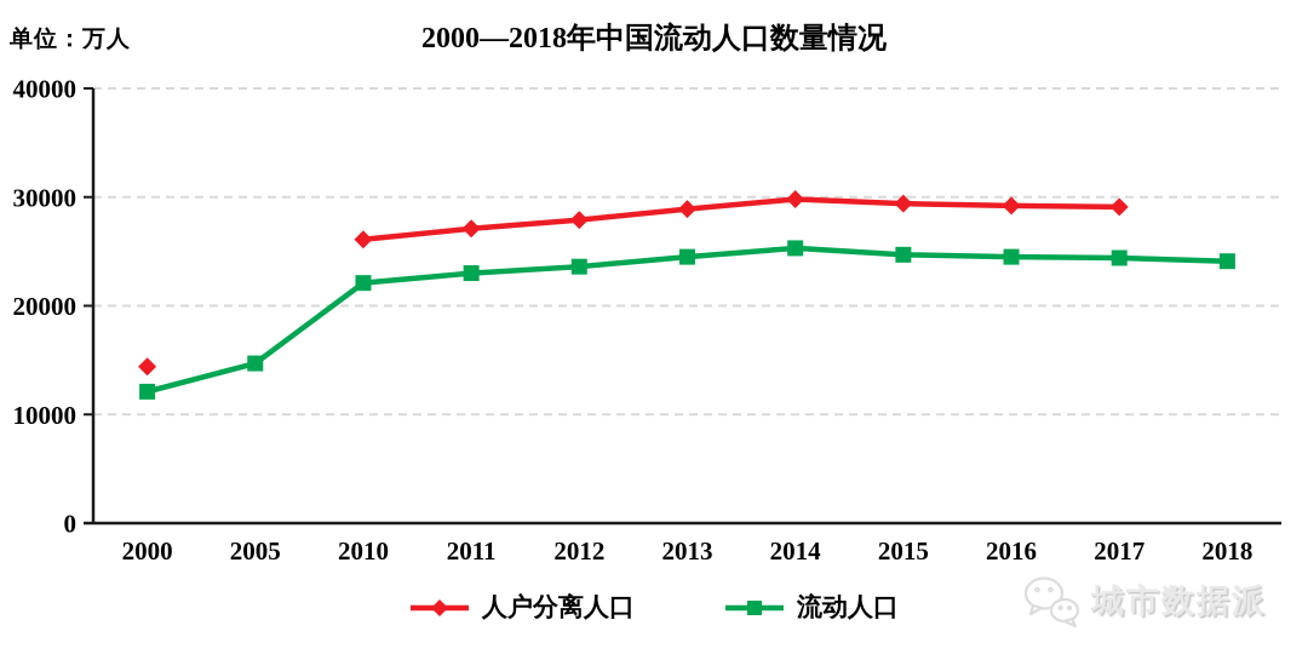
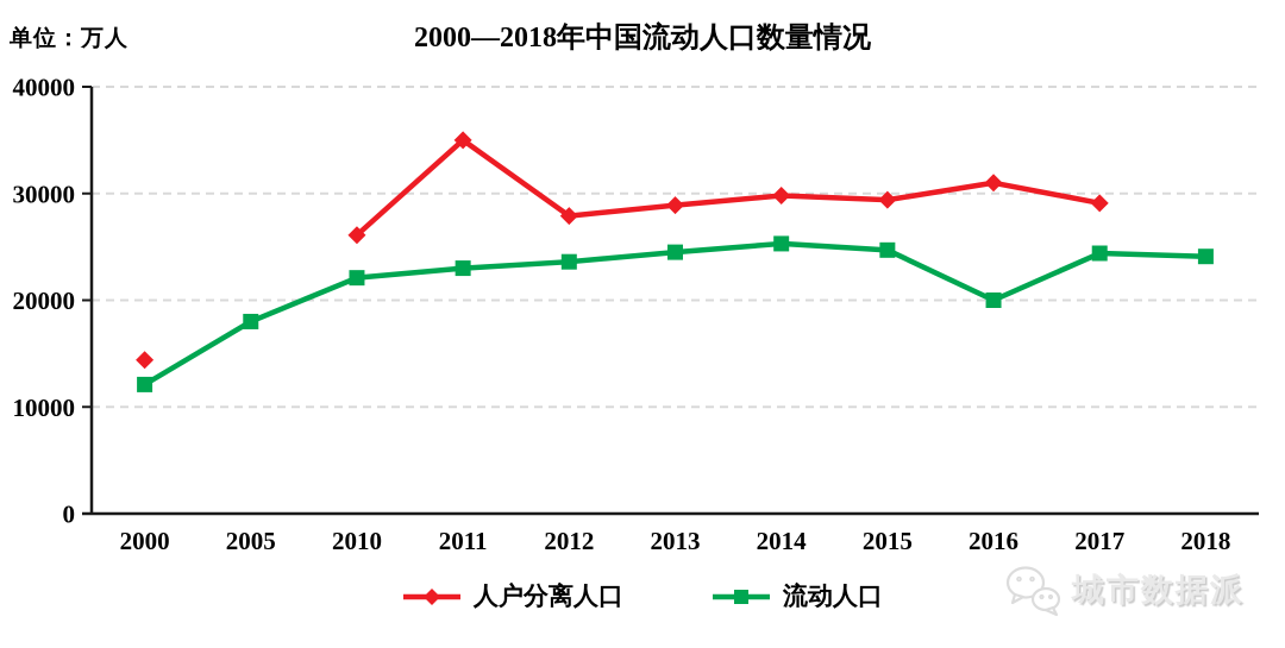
流动人口/2005: 15000 -> 18000
人户分离人口/2011: 27000 -> 35000
人户分离人口/2016: 29000 -> 31000
流动人口/2016: 24000 -> 20000
